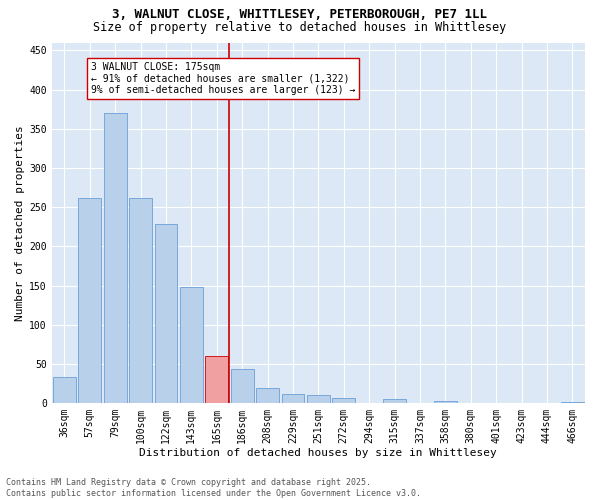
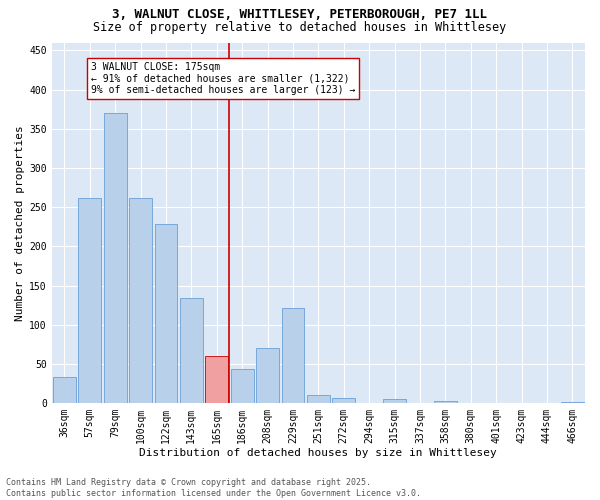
143sqm: 148 -> 134
208sqm: 20 -> 70
229sqm: 12 -> 122
